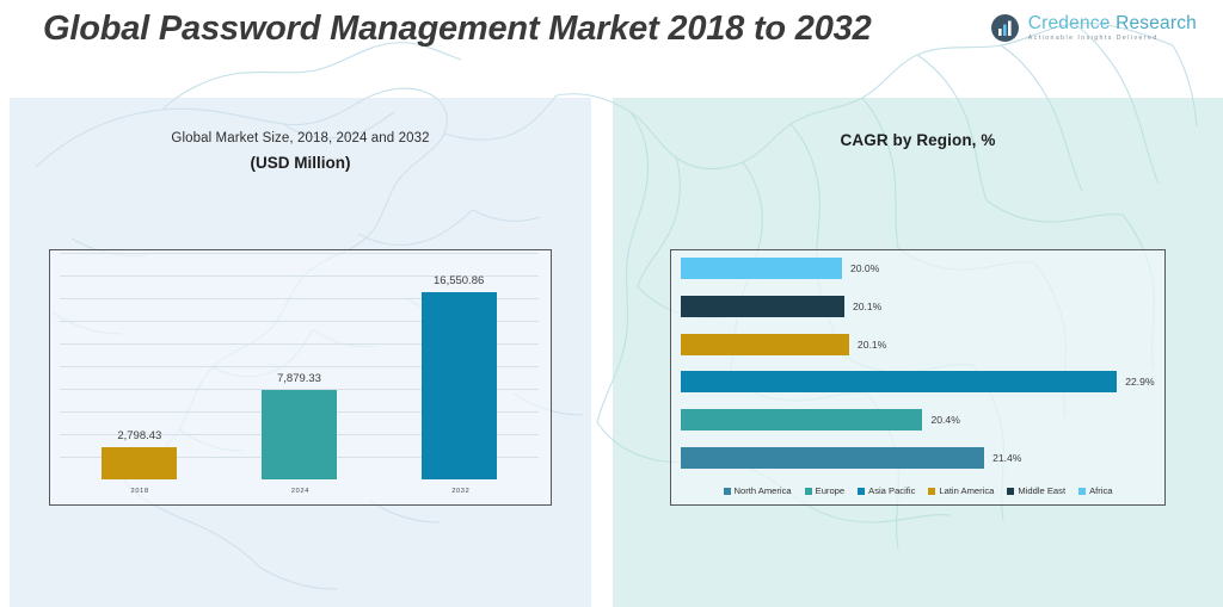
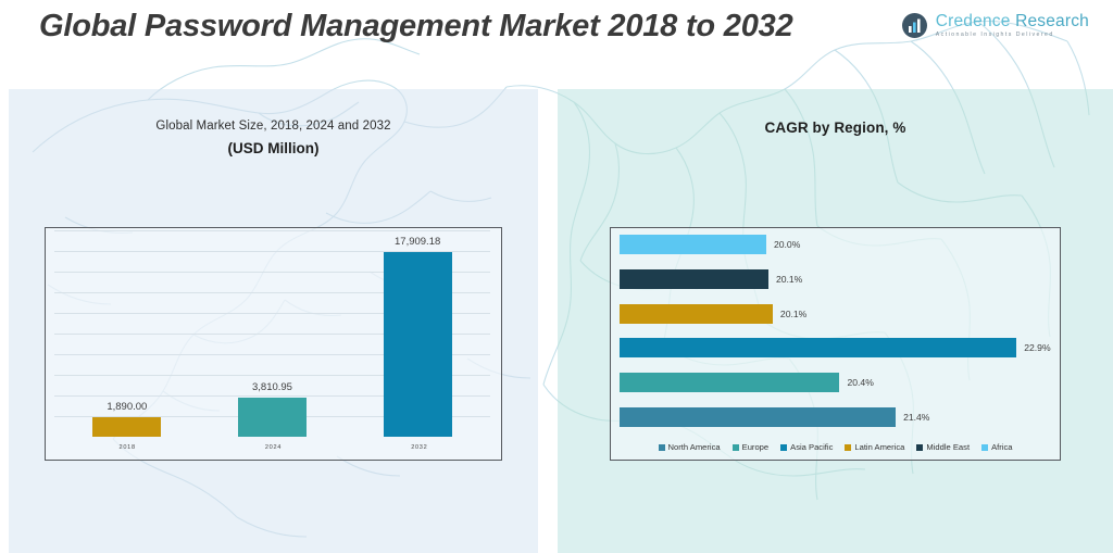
Global Market Size, 2018, 2024 and 2032 (USD Million)/2018: 2,798.43 -> 1,890.00
Global Market Size, 2018, 2024 and 2032 (USD Million)/2024: 7,879.33 -> 3,810.95
Global Market Size, 2018, 2024 and 2032 (USD Million)/2032: 16,550.86 -> 17,909.18
